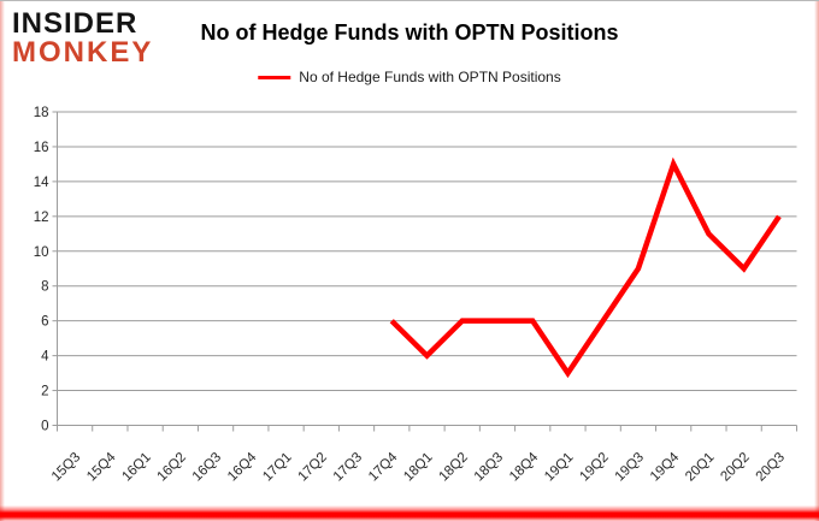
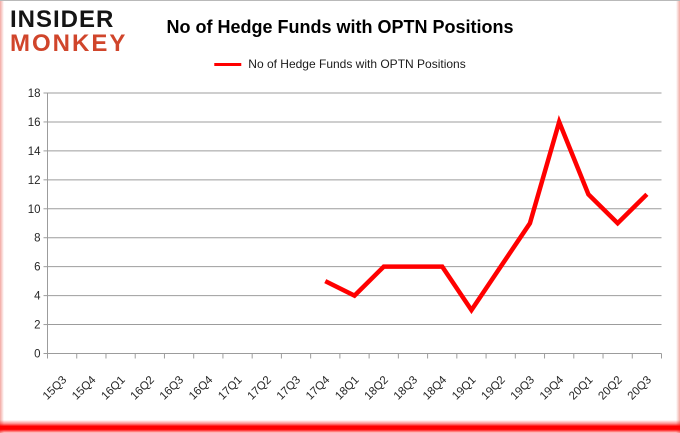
17Q4: 6 -> 5
19Q4: 15 -> 16
20Q3: 12 -> 11
